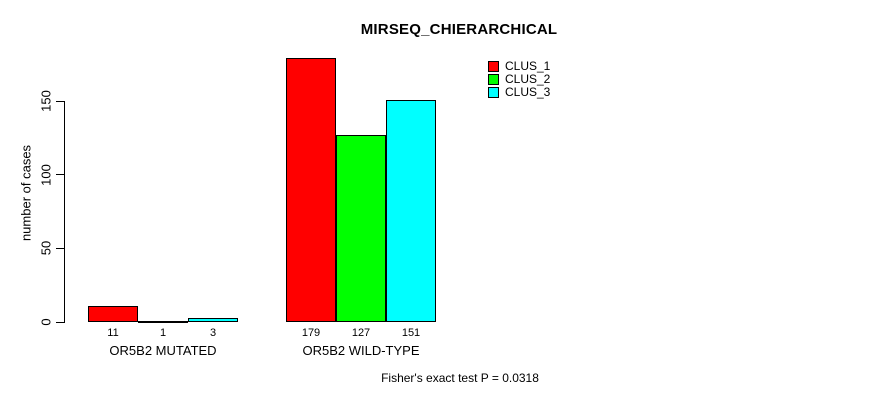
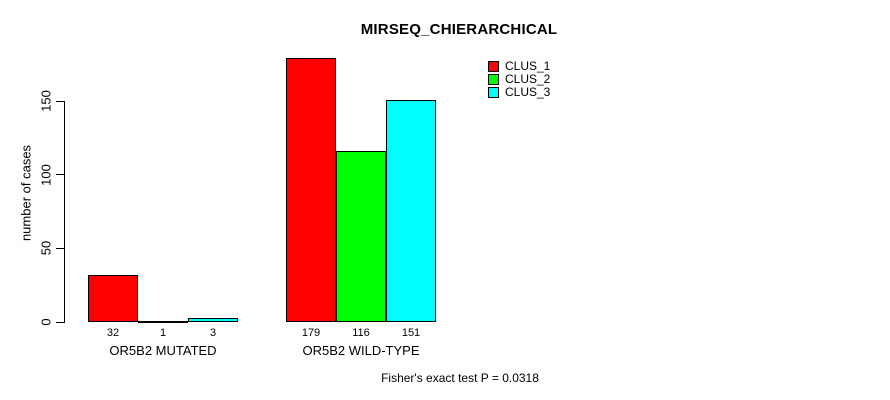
CLUS_1/OR5B2 MUTATED: 11 -> 32
CLUS_2/OR5B2 WILD-TYPE: 127 -> 116
